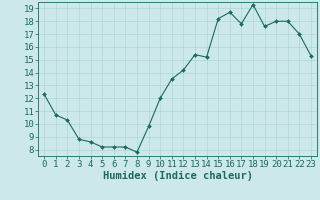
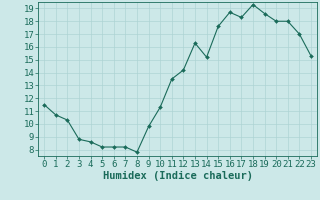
0: 12.3 -> 11.5
10: 12.0 -> 11.3
13: 15.4 -> 16.3
15: 18.2 -> 17.6
17: 17.8 -> 18.3
19: 17.6 -> 18.6
